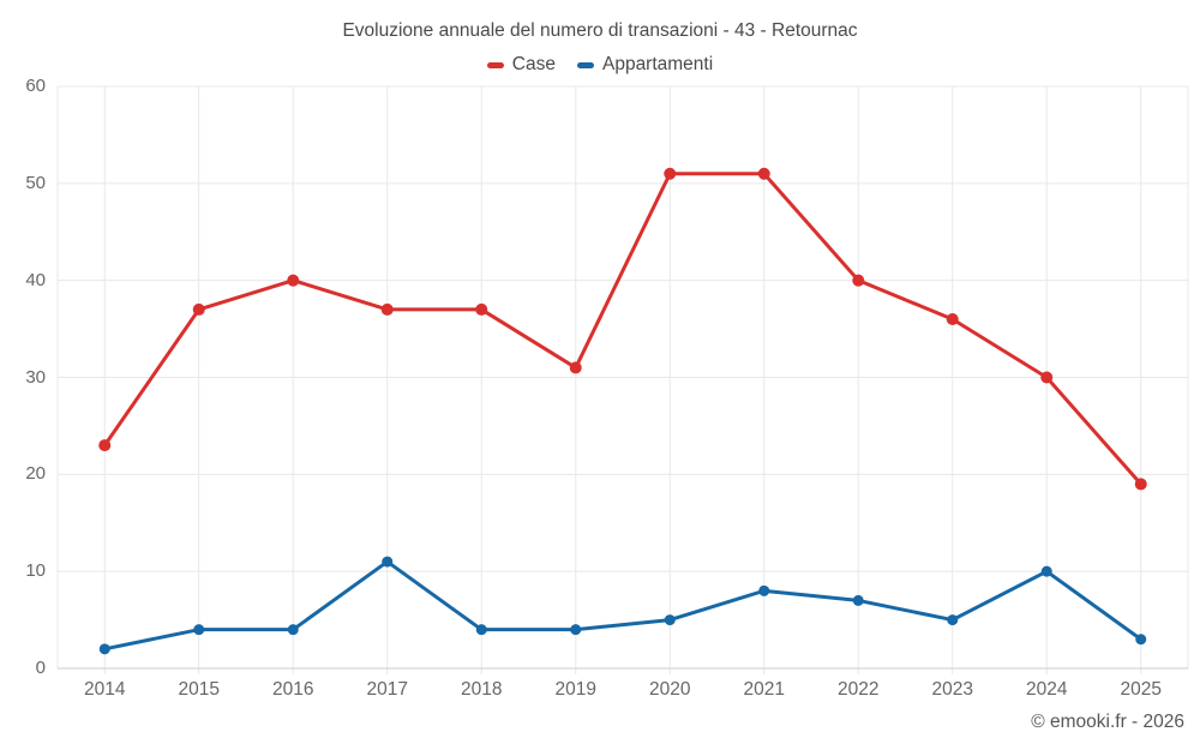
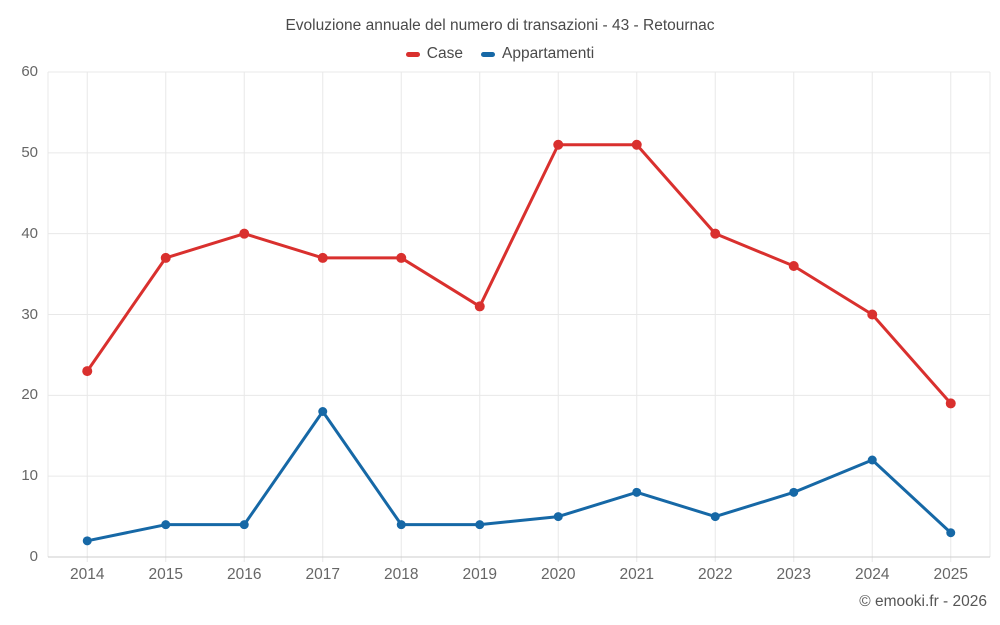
Appartamenti/2017: 11 -> 18
Appartamenti/2022: 7 -> 5
Appartamenti/2023: 5 -> 8
Appartamenti/2024: 10 -> 12
